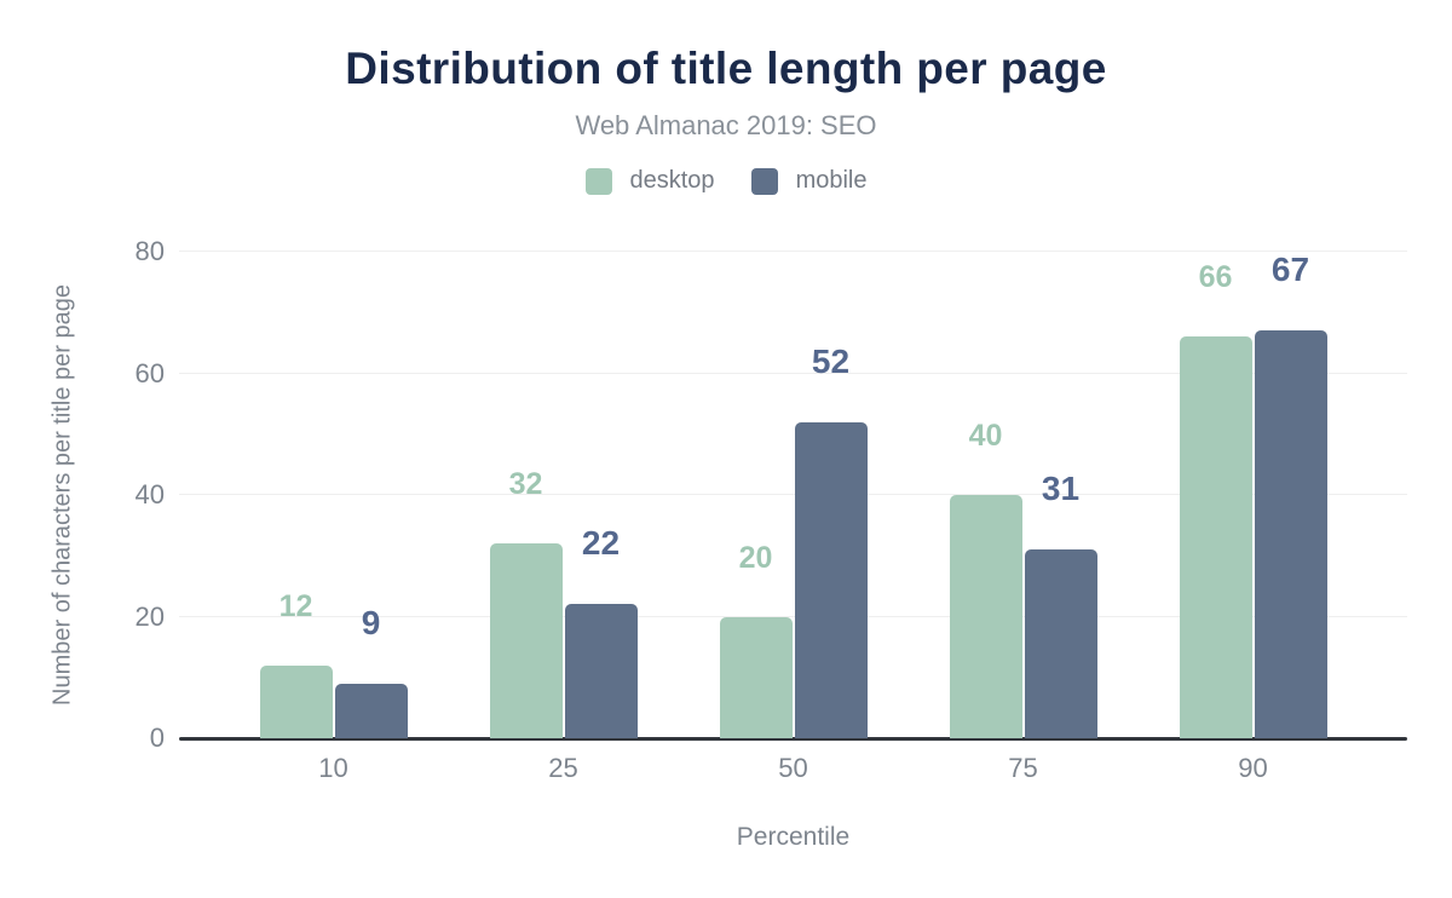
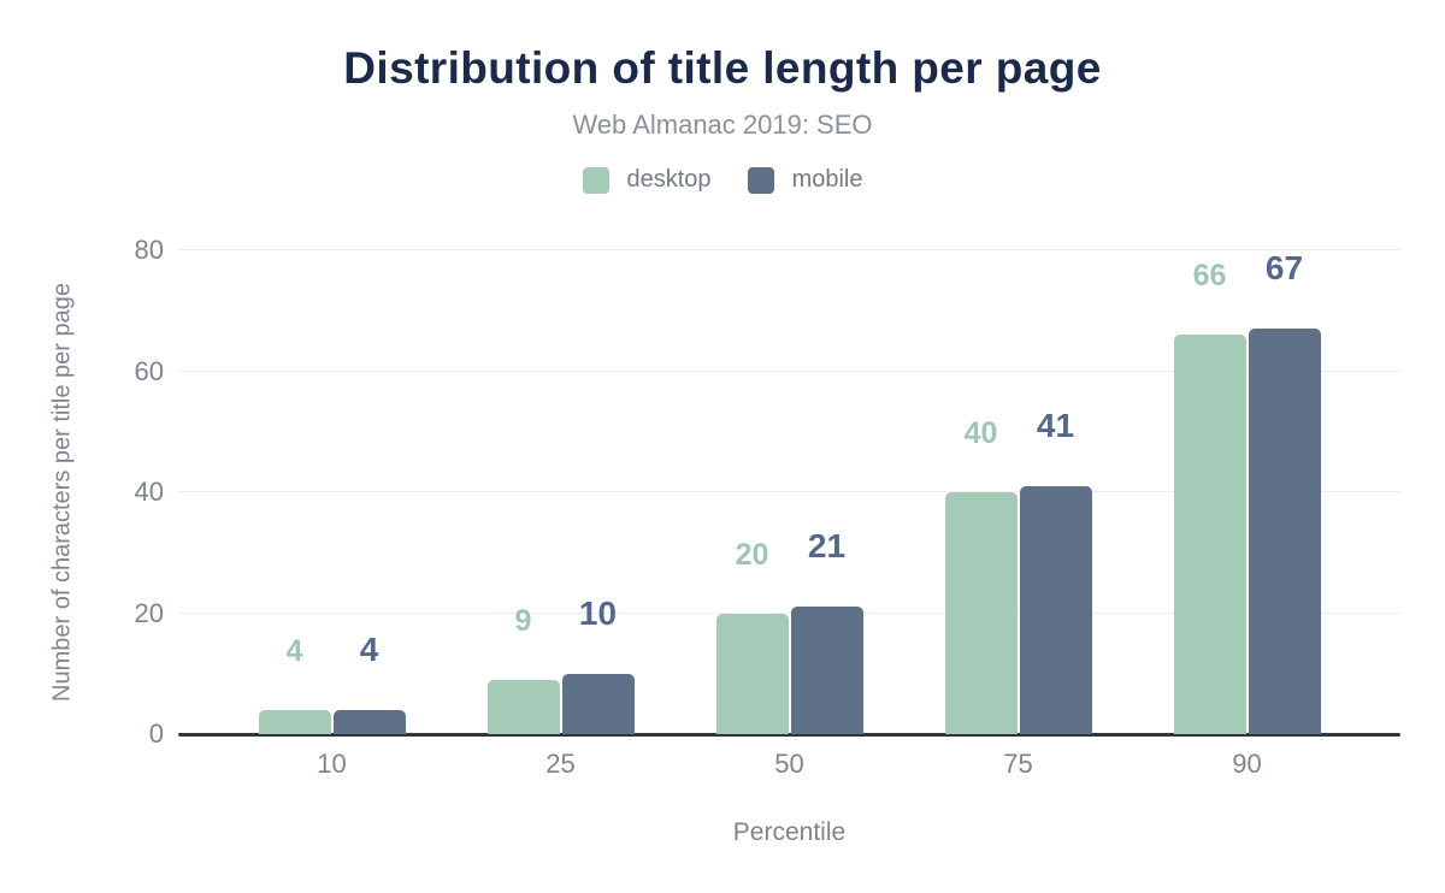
desktop/10: 12 -> 4
mobile/10: 9 -> 4
desktop/25: 32 -> 9
mobile/25: 22 -> 10
mobile/50: 52 -> 21
mobile/75: 31 -> 41
